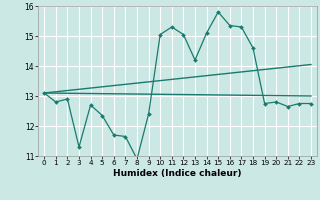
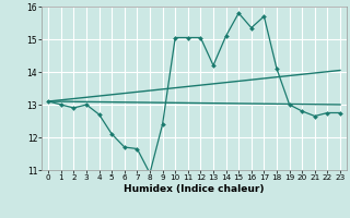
1: 12.80 -> 13.00
3: 11.30 -> 13.00
5: 12.35 -> 12.10
11: 15.30 -> 15.05
17: 15.30 -> 15.70
18: 14.60 -> 14.10
19: 12.75 -> 13.00
